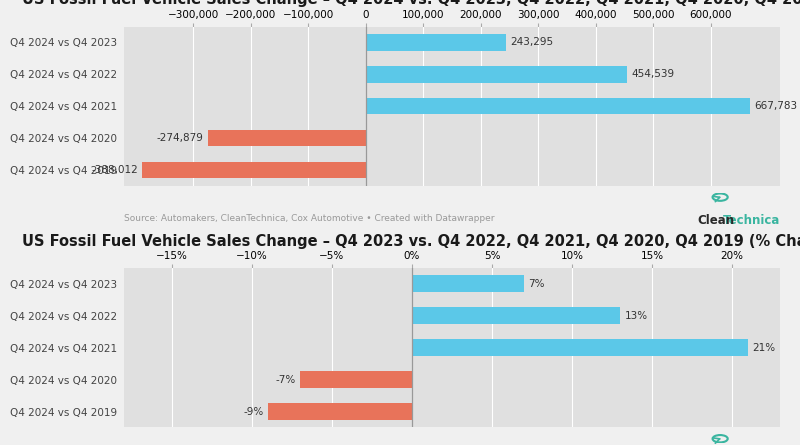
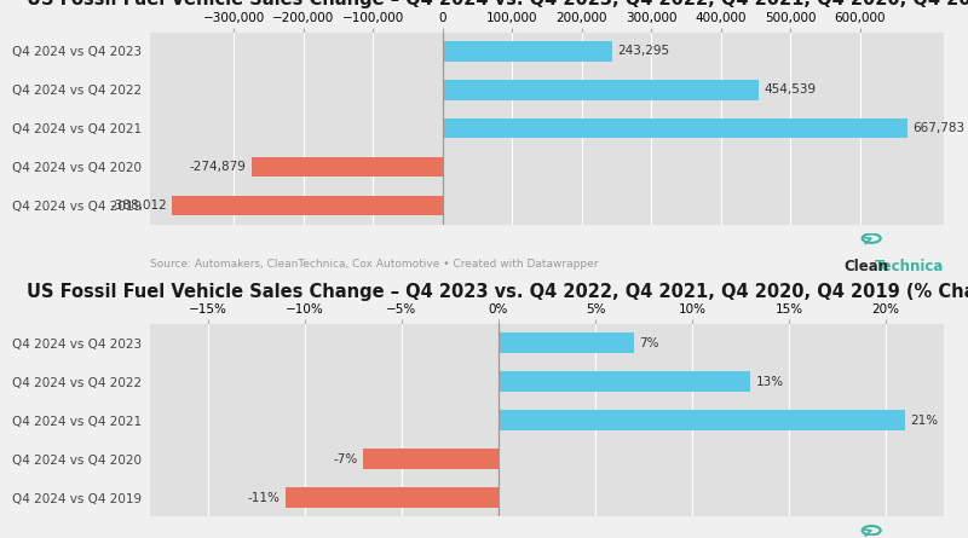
Q4 2024 vs Q4 2019: -9% -> -11%
